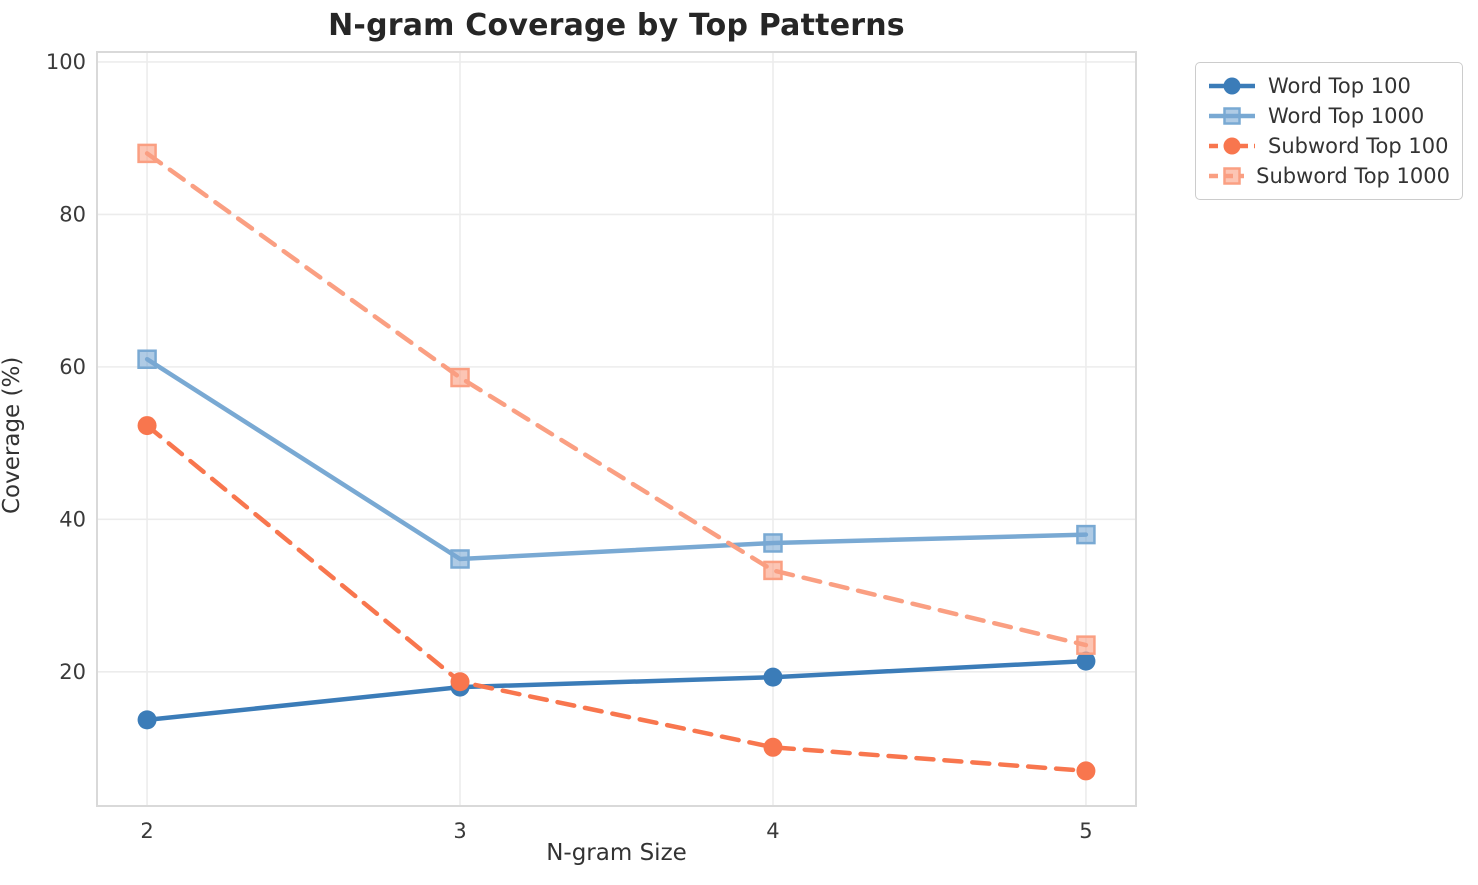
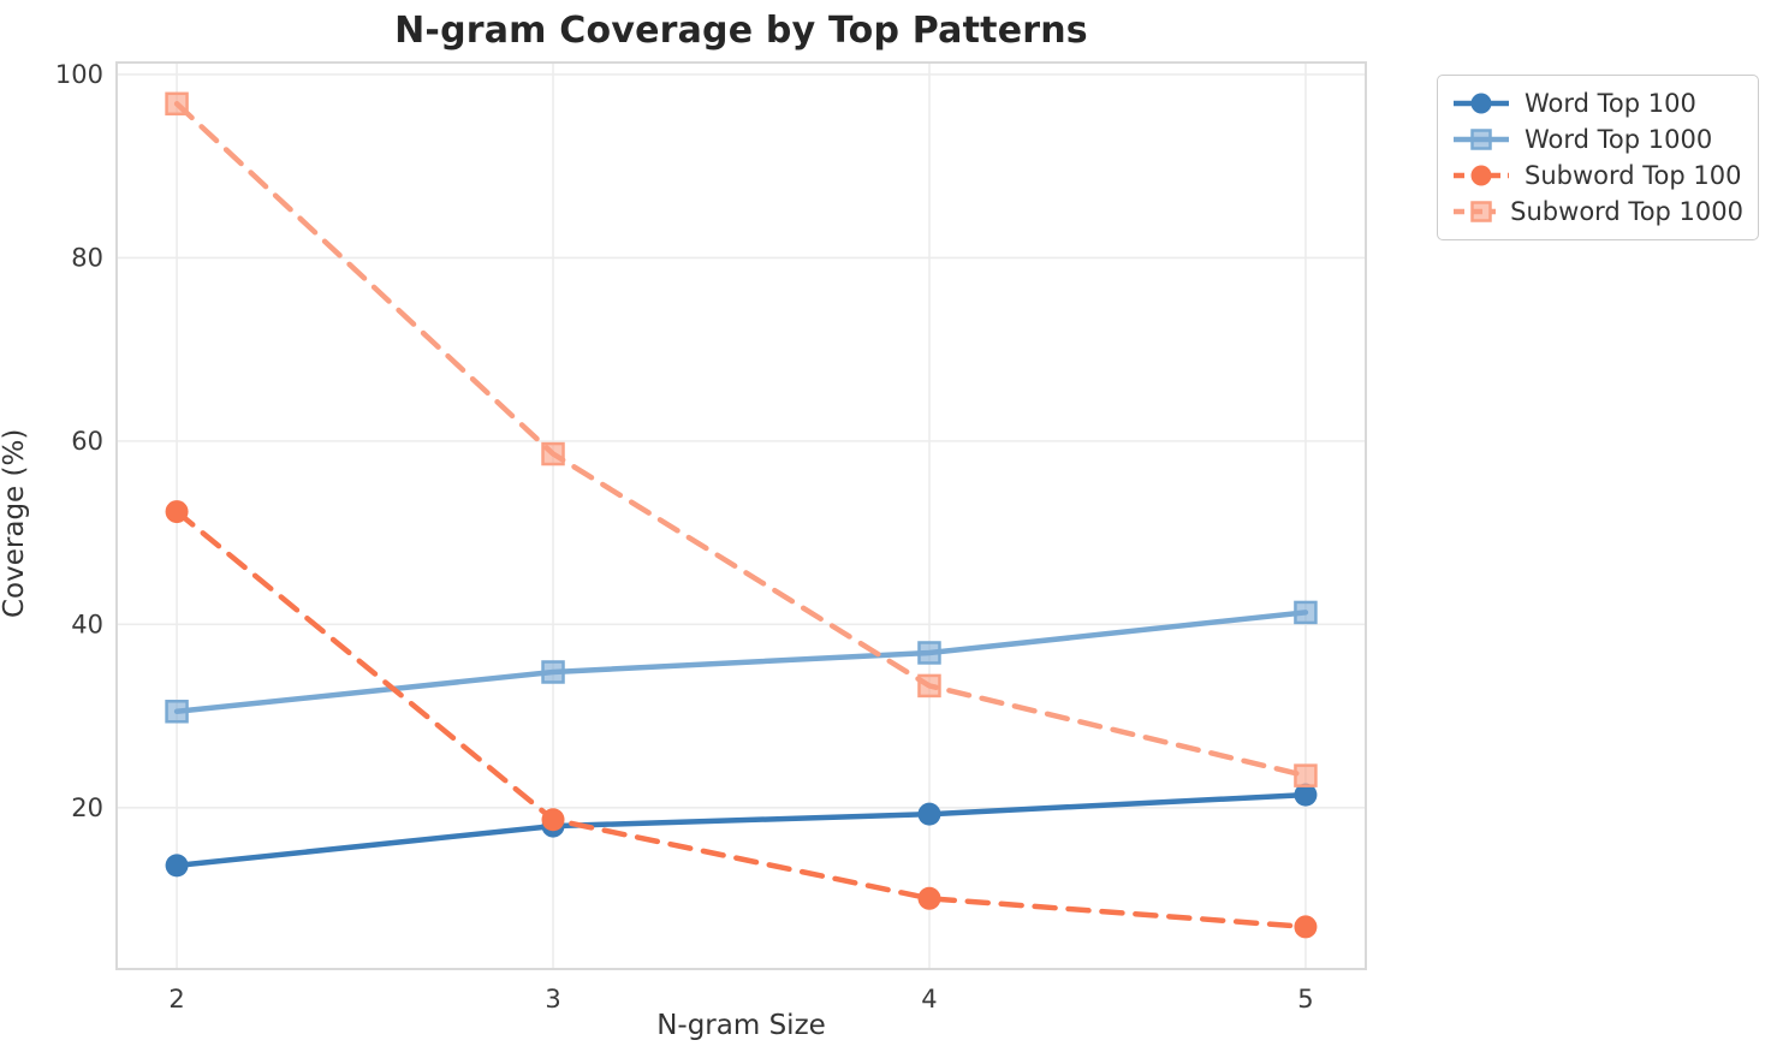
Word Top 1000/2: 61 -> 30
Subword Top 1000/2: 88 -> 97
Word Top 1000/5: 38 -> 41
